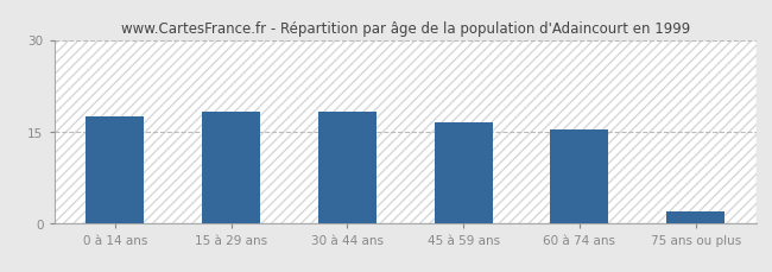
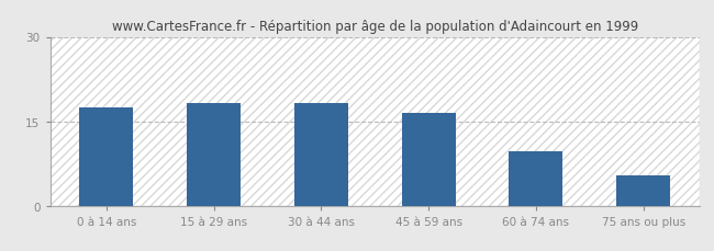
60 à 74 ans: 15.3 -> 9.6
75 ans ou plus: 1.8 -> 5.4
